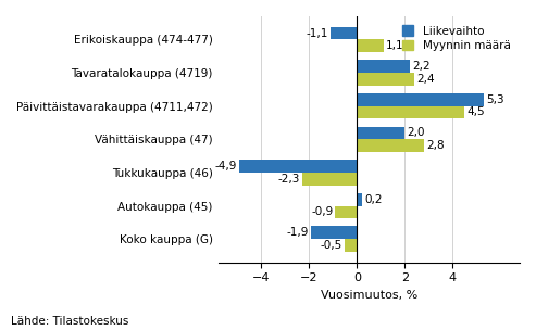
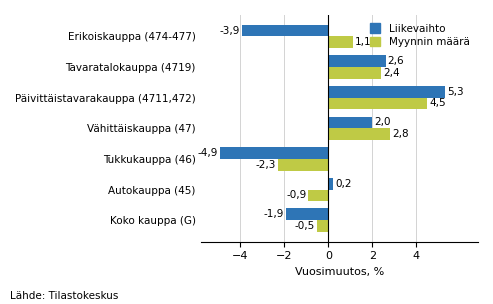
Liikevaihto/Erikoiskauppa (474-477): -1,1 -> -3,9
Liikevaihto/Tavaratalokauppa (4719): 2,2 -> 2,6
